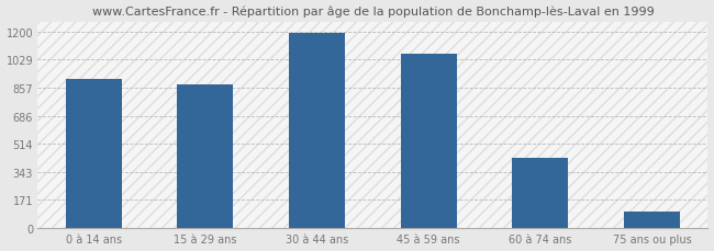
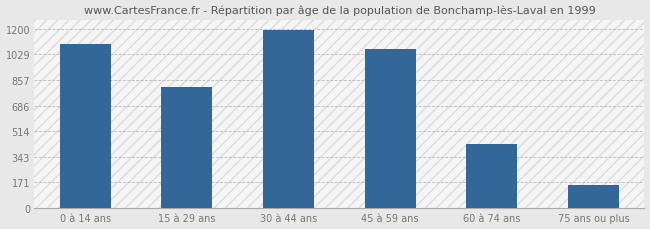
0 à 14 ans: 910 -> 1100
15 à 29 ans: 880 -> 810
75 ans ou plus: 100 -> 160
